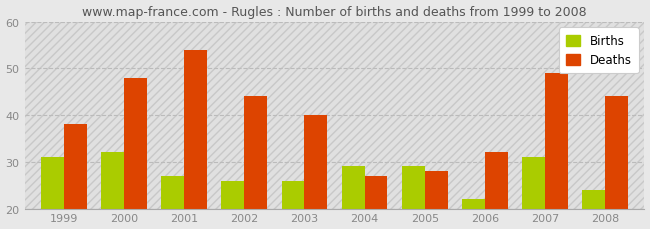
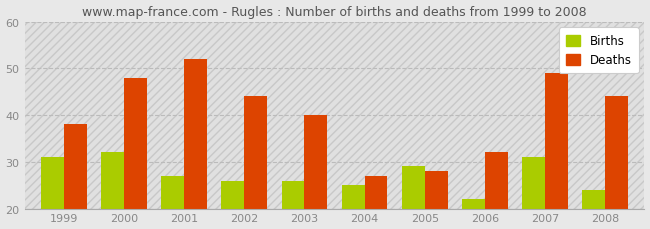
Deaths/2001: 54 -> 52
Births/2004: 29 -> 25
